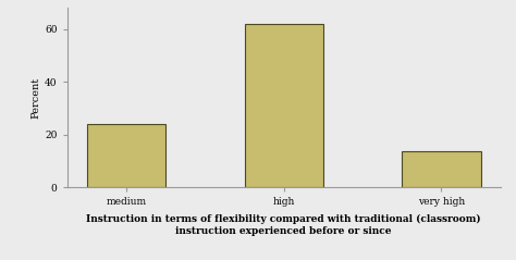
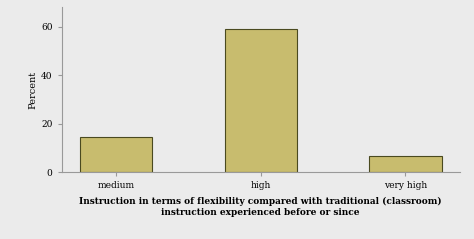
medium: 24.0 -> 14.5
high: 62.0 -> 59.0
very high: 13.5 -> 6.5
